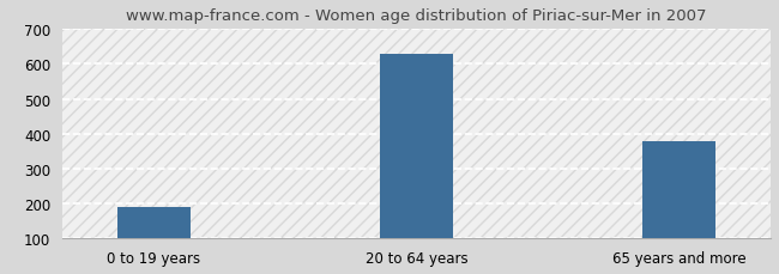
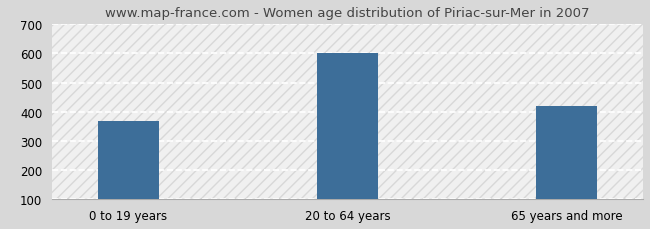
0 to 19 years: 190 -> 370
20 to 64 years: 630 -> 600
65 years and more: 380 -> 420
